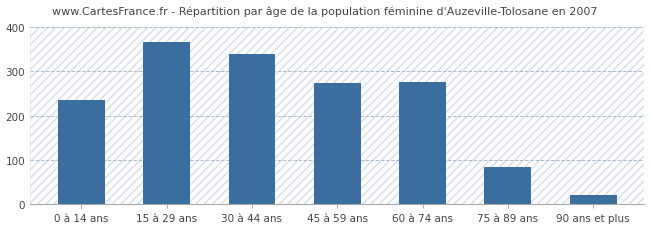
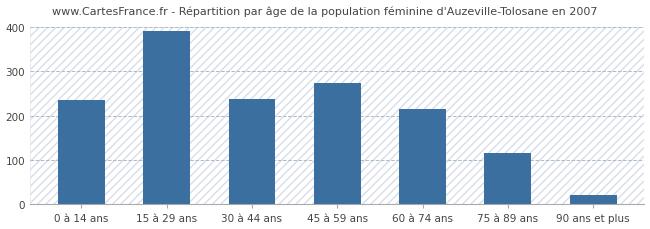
15 à 29 ans: 365 -> 390
30 à 44 ans: 340 -> 238
60 à 74 ans: 275 -> 215
75 à 89 ans: 85 -> 116
